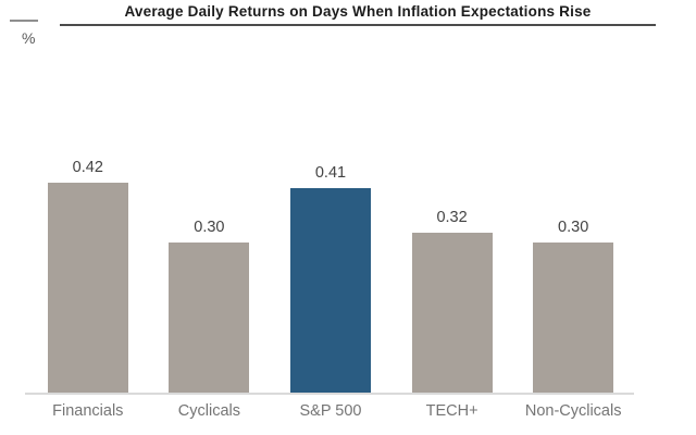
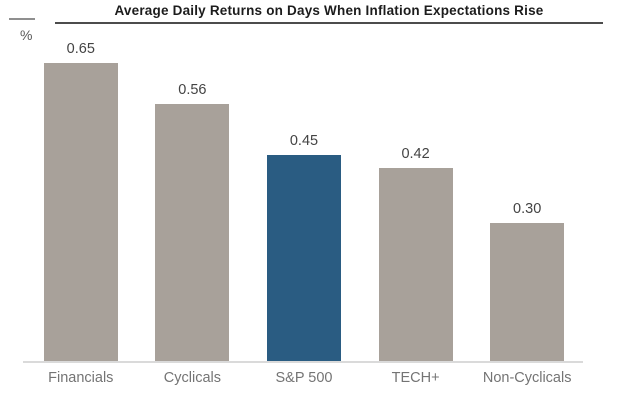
Financials: 0.42 -> 0.65
Cyclicals: 0.30 -> 0.56
S&P 500: 0.41 -> 0.45
TECH+: 0.32 -> 0.42
